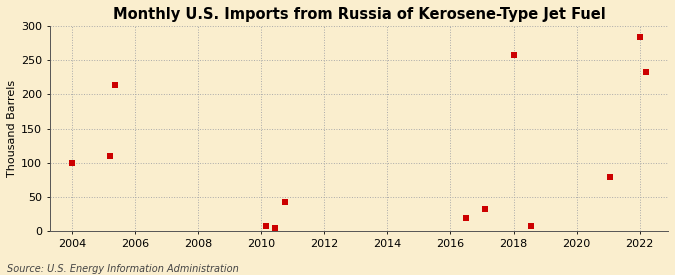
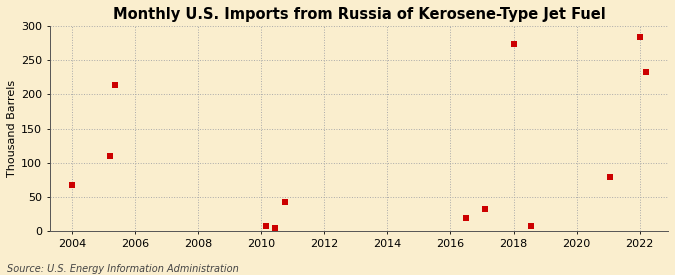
2004: 100 -> 68
2018: 258 -> 274
